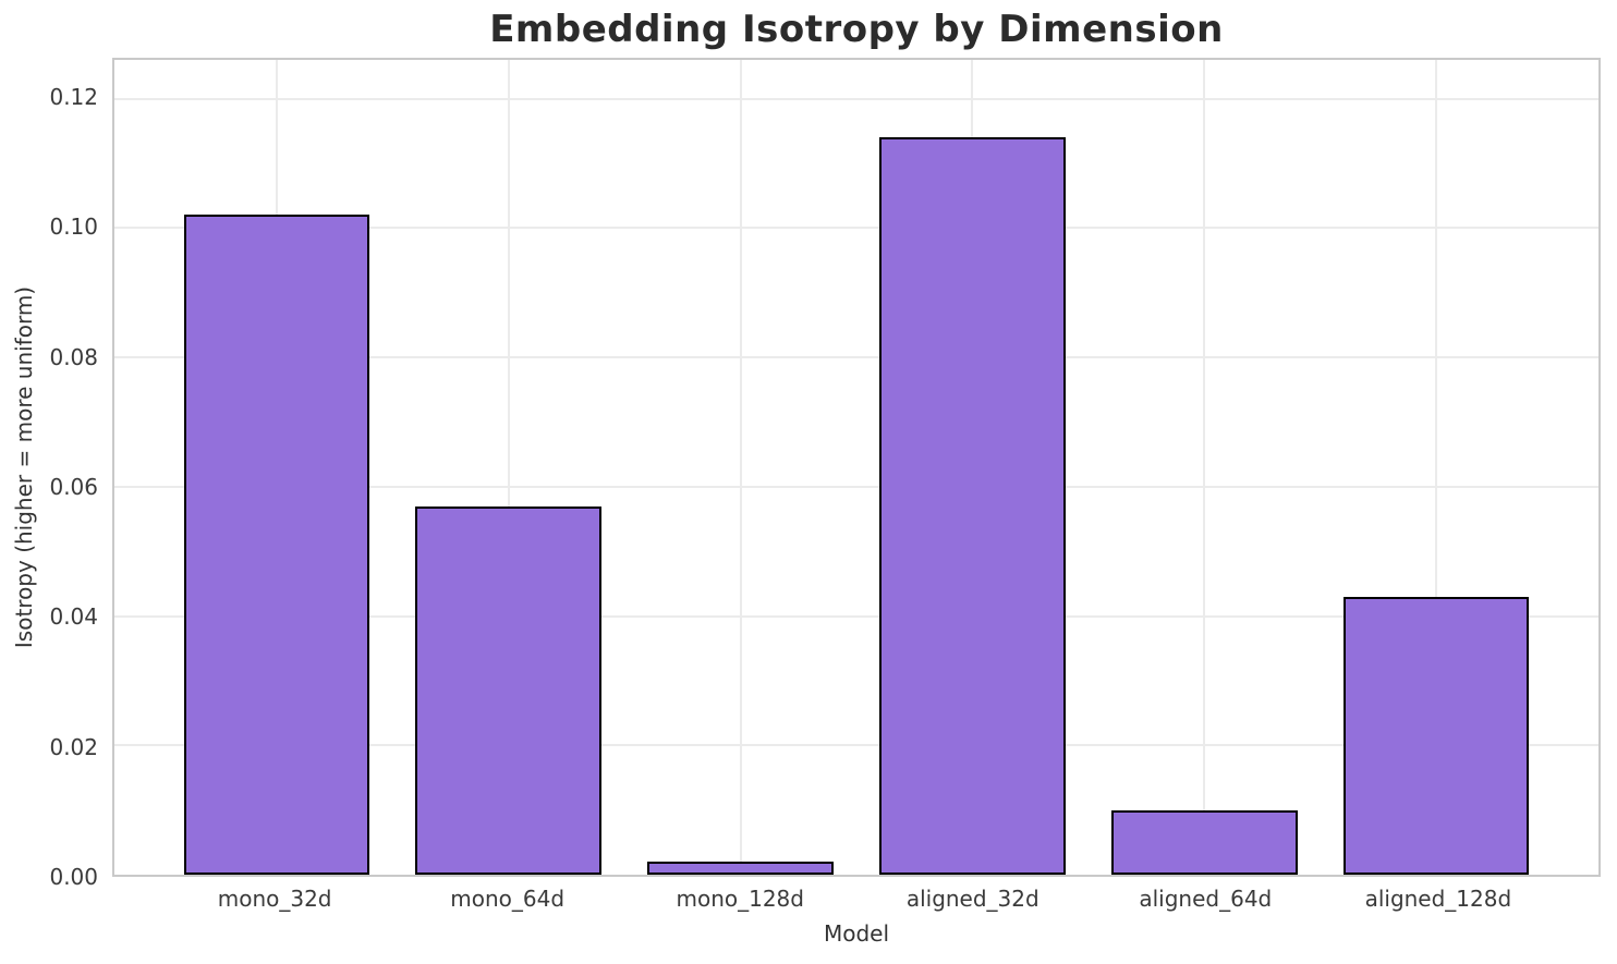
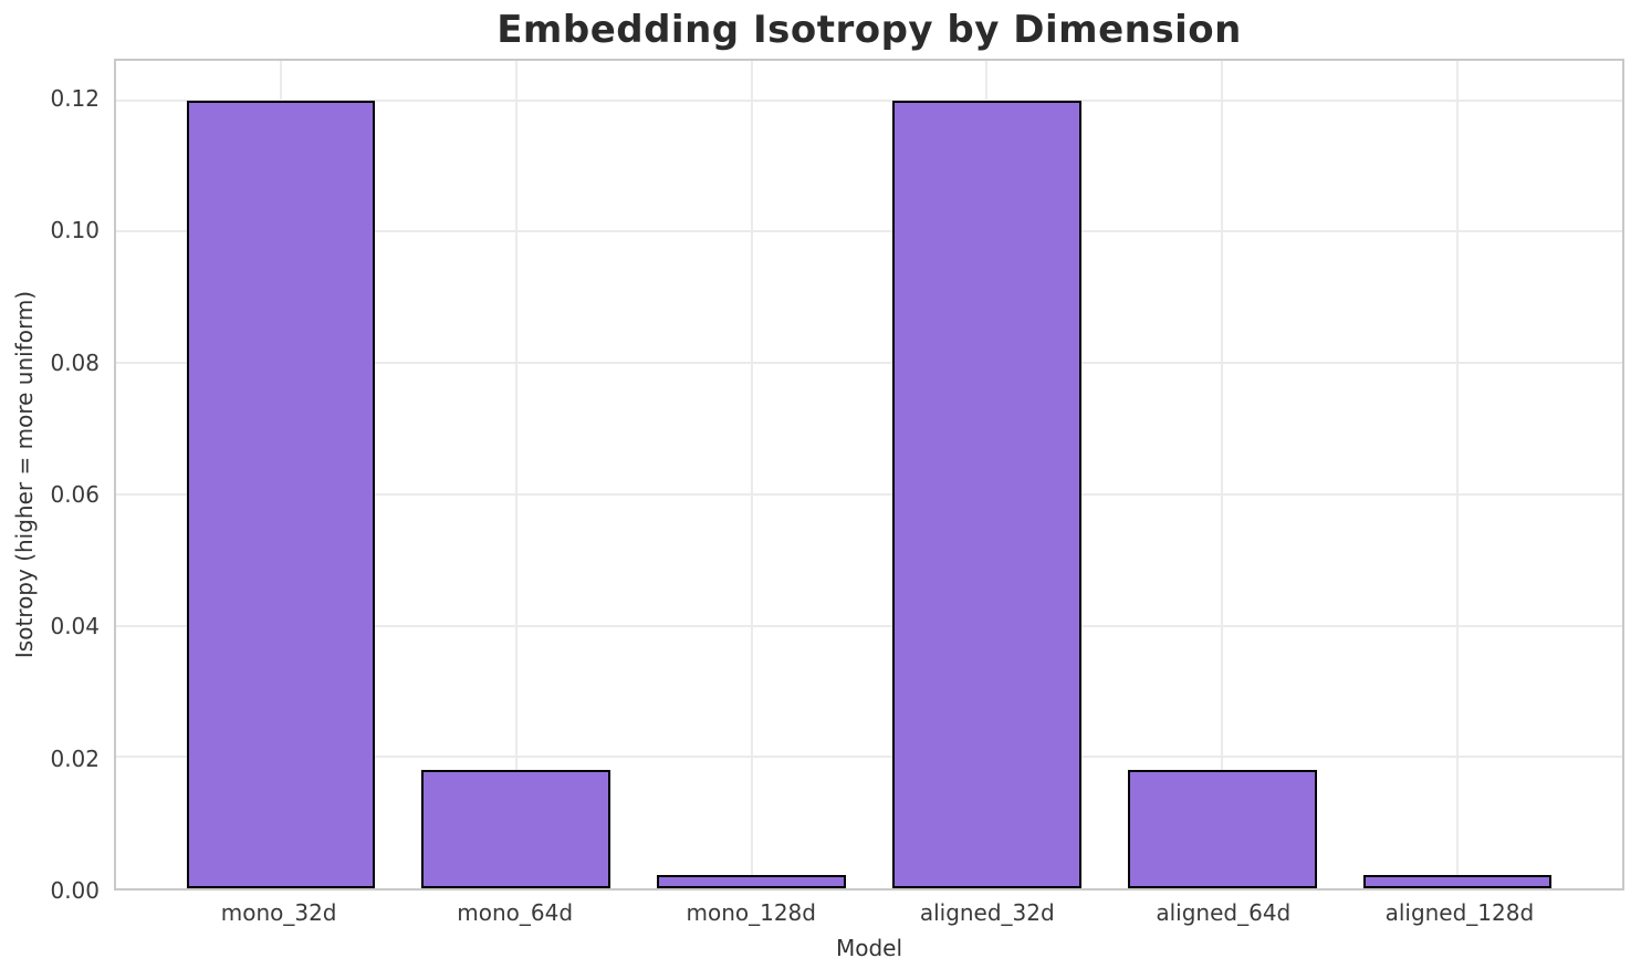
mono_32d: 0.102 -> 0.120
mono_64d: 0.057 -> 0.018
aligned_32d: 0.114 -> 0.120
aligned_64d: 0.010 -> 0.018
aligned_128d: 0.043 -> 0.002
